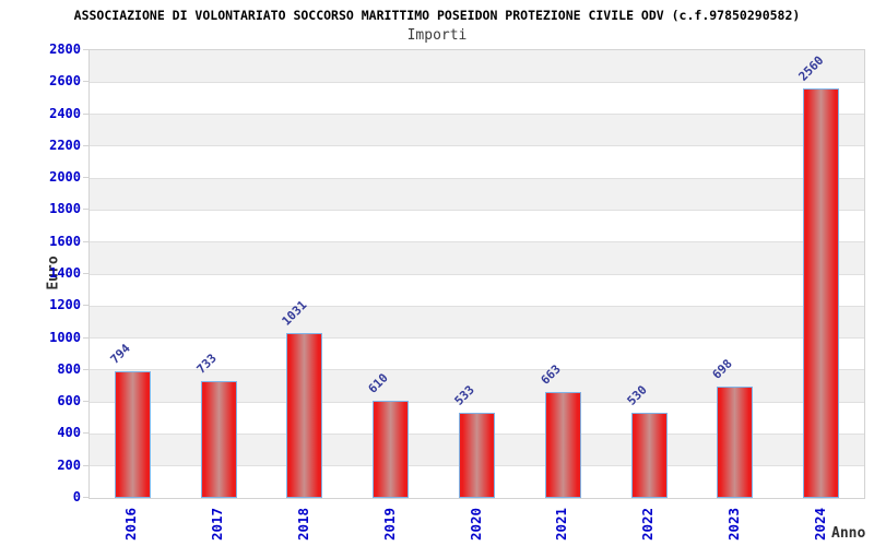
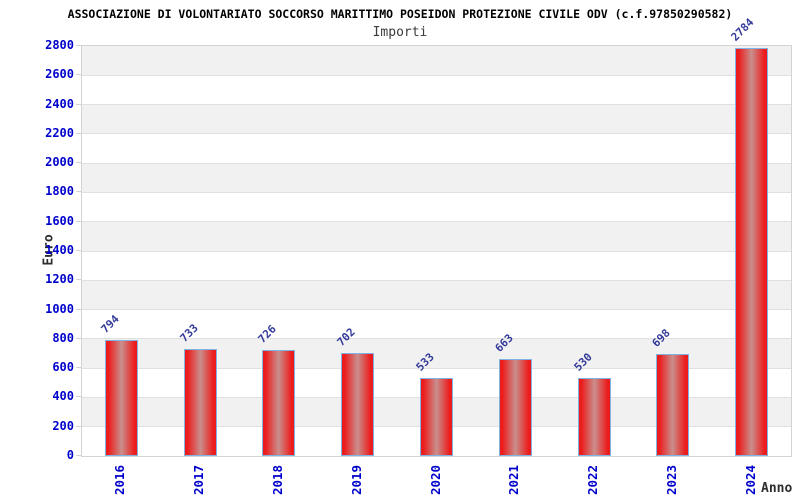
2018: 1031 -> 726
2019: 610 -> 702
2024: 2560 -> 2784
